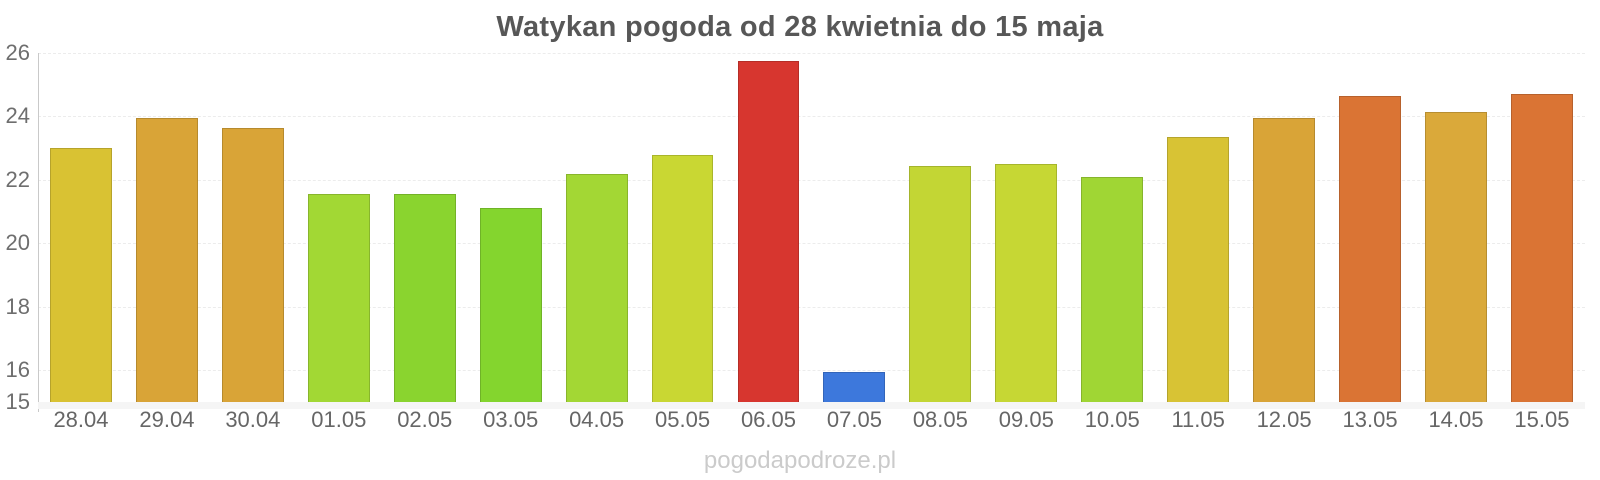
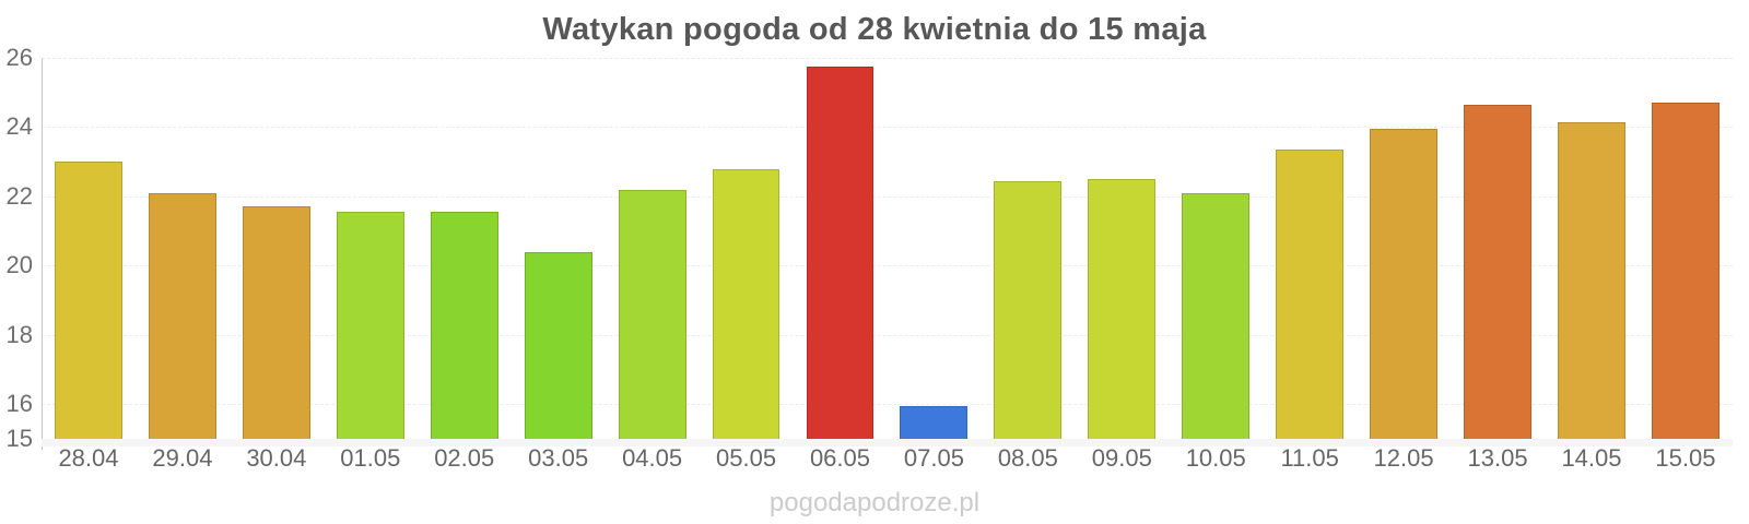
29.04: 23.9 -> 22.1
30.04: 23.6 -> 21.7
03.05: 21.1 -> 20.4
